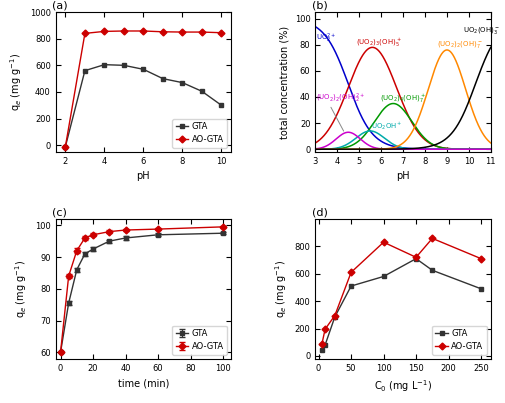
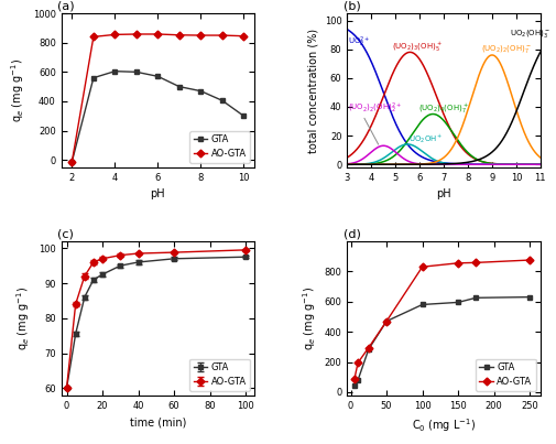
GTA/50: 510 -> 470
AO-GTA/50: 610 -> 470
GTA/150: 710 -> 600
AO-GTA/150: 720 -> 860
GTA/250: 490 -> 630
AO-GTA/250: 710 -> 880
